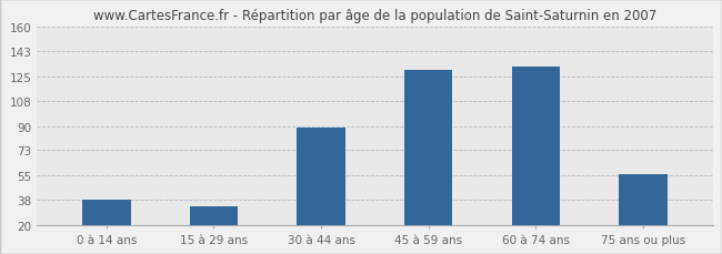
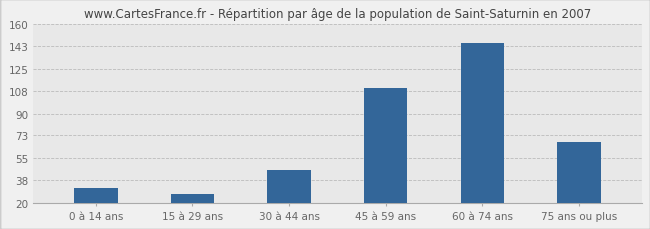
0 à 14 ans: 38 -> 32
15 à 29 ans: 33 -> 27
30 à 44 ans: 89 -> 46
45 à 59 ans: 130 -> 110
60 à 74 ans: 132 -> 145
75 ans ou plus: 56 -> 68
